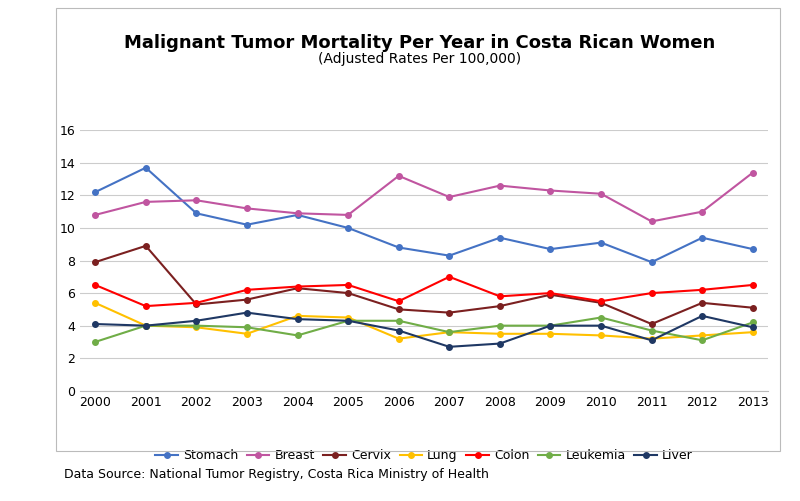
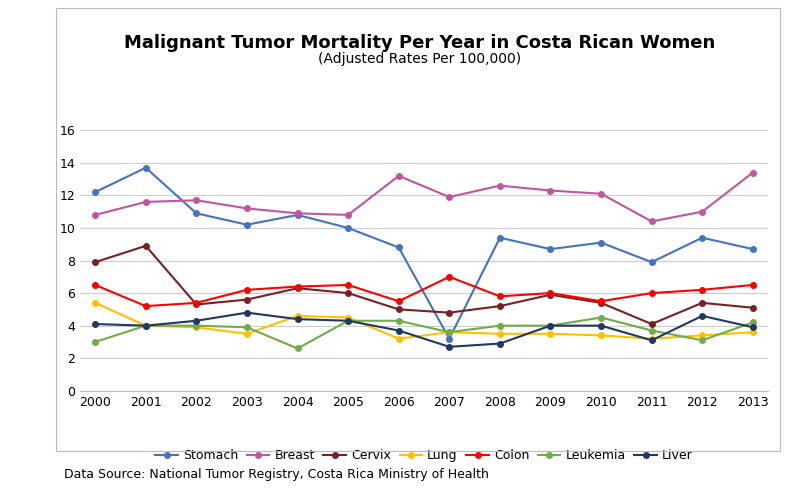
Leukemia/2004: 3.4 -> 2.6
Stomach/2007: 8.3 -> 3.2
